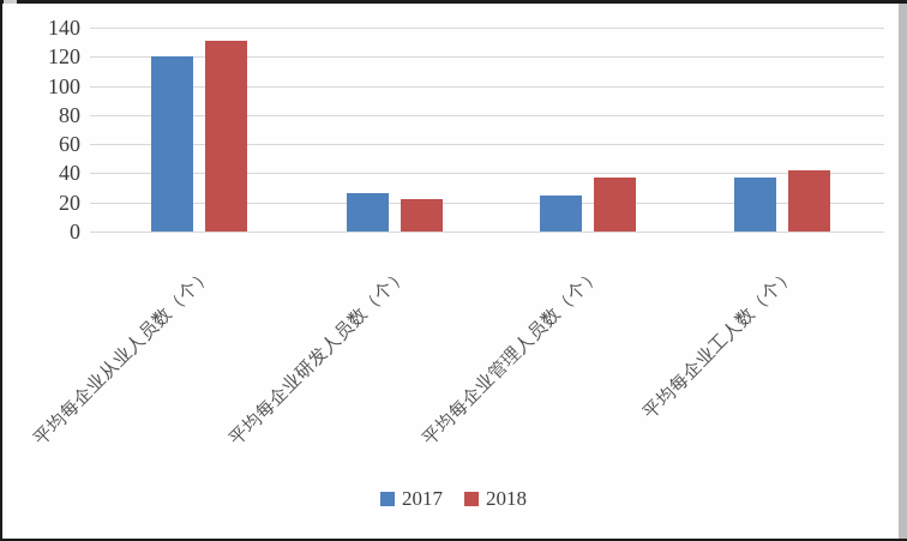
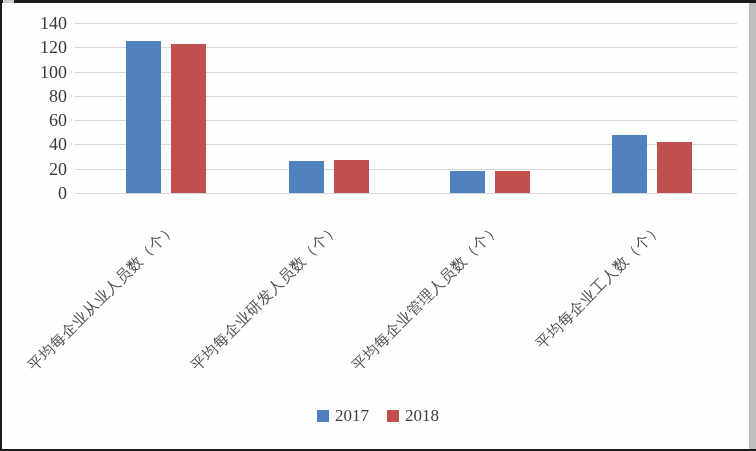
2017/平均每企业从业人员数（个）: 120 -> 125
2018/平均每企业从业人员数（个）: 131 -> 123
2018/平均每企业研发人员数（个）: 22 -> 27
2017/平均每企业管理人员数（个）: 25 -> 18
2018/平均每企业管理人员数（个）: 37 -> 18
2017/平均每企业工人数（个）: 37 -> 48
